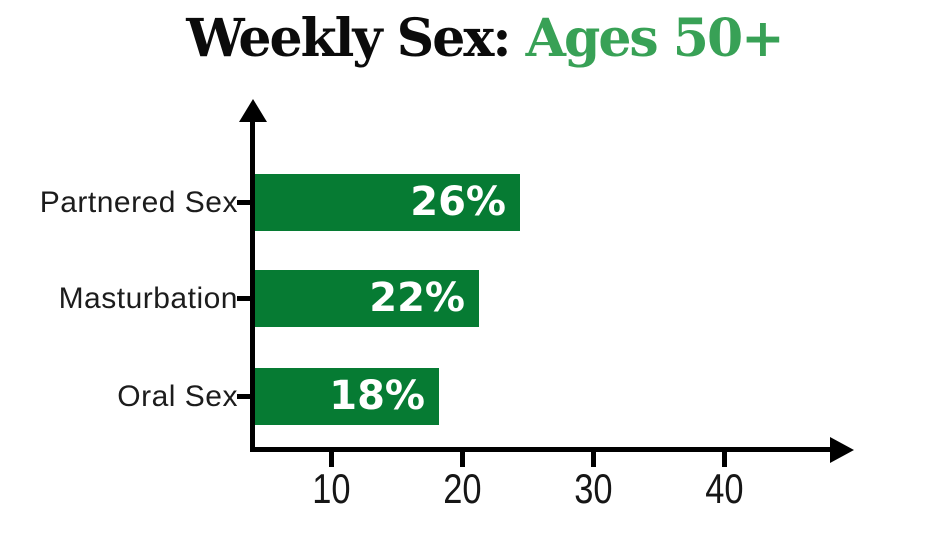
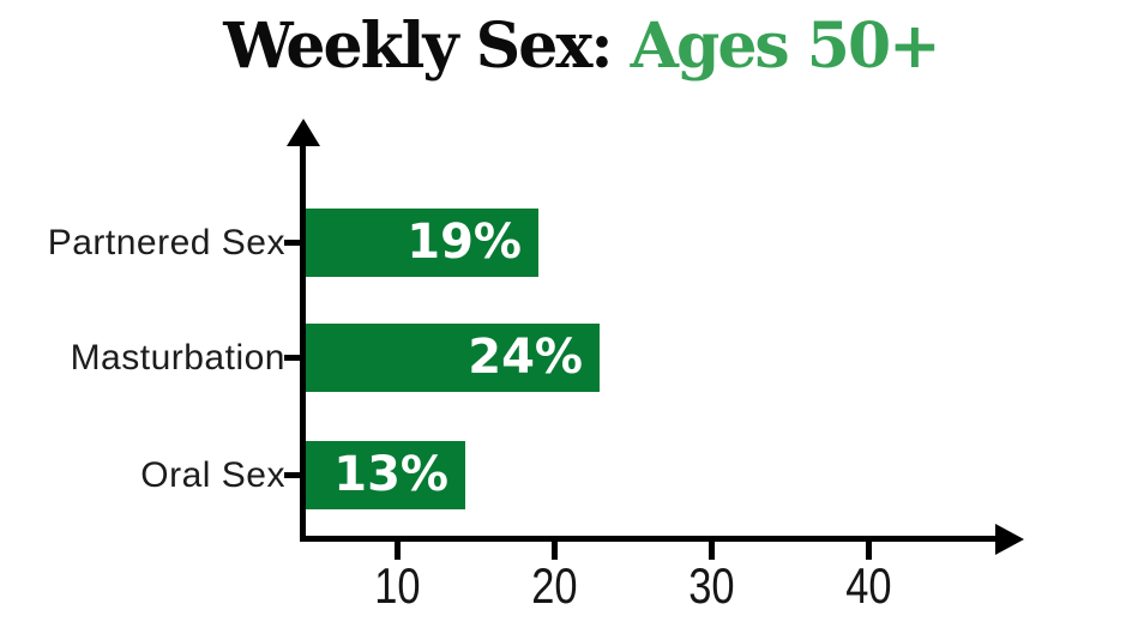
Partnered Sex: 26% -> 19%
Masturbation: 22% -> 24%
Oral Sex: 18% -> 13%
